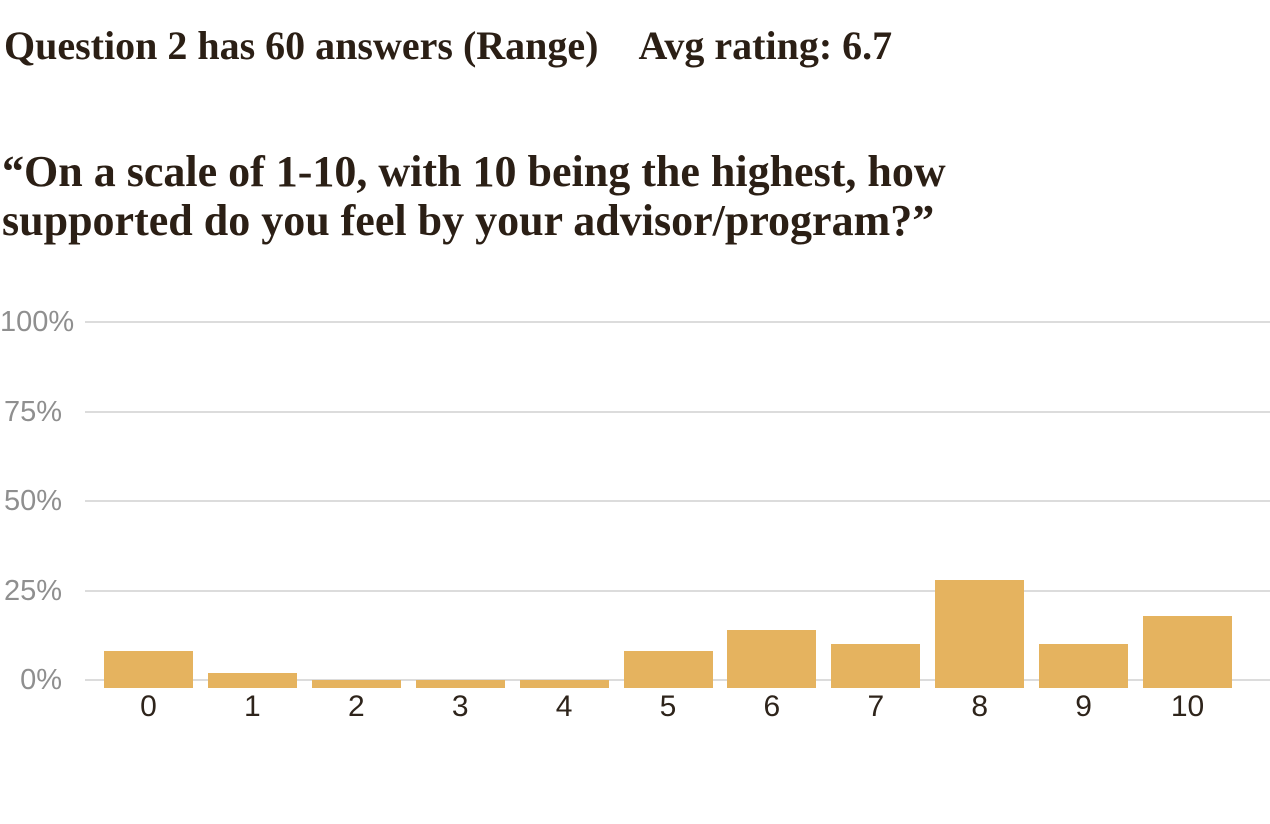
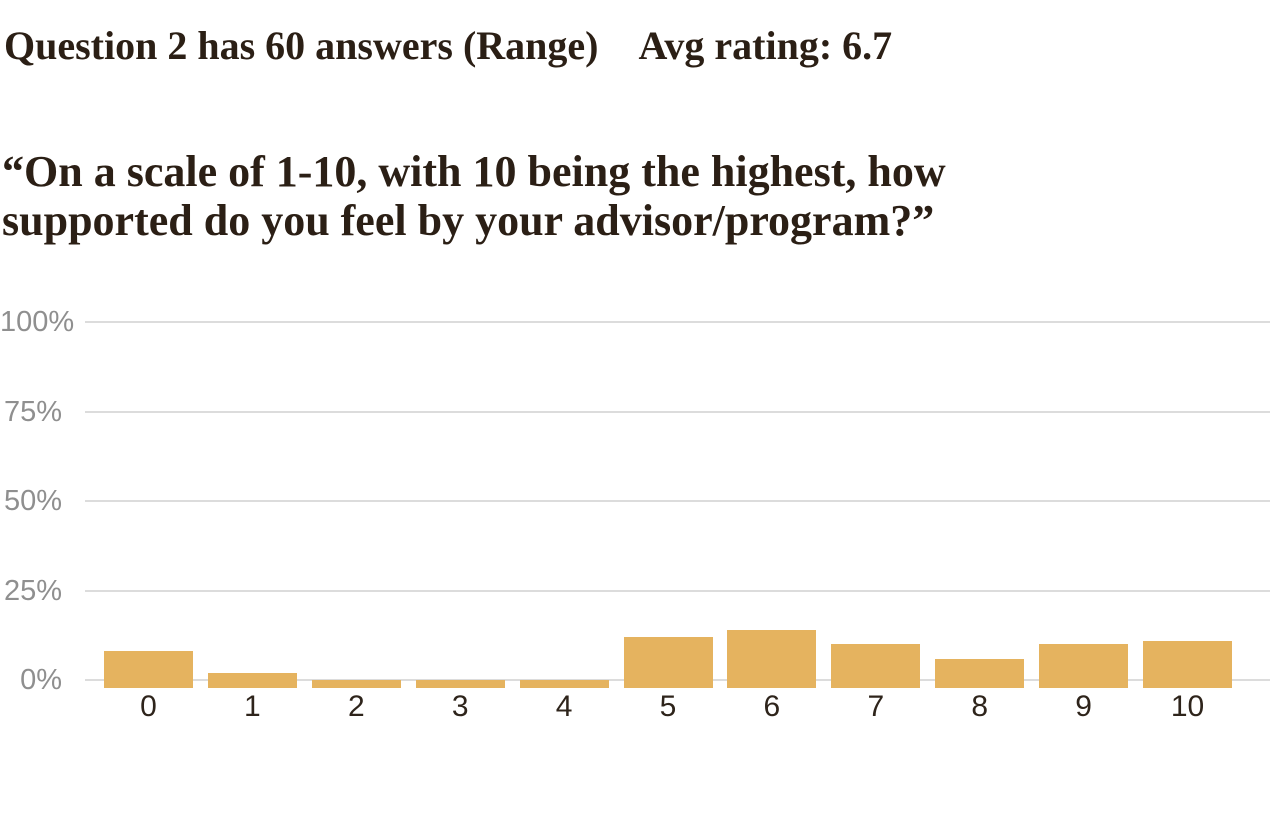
5: 8% -> 12%
8: 28% -> 6%
10: 18% -> 11%
